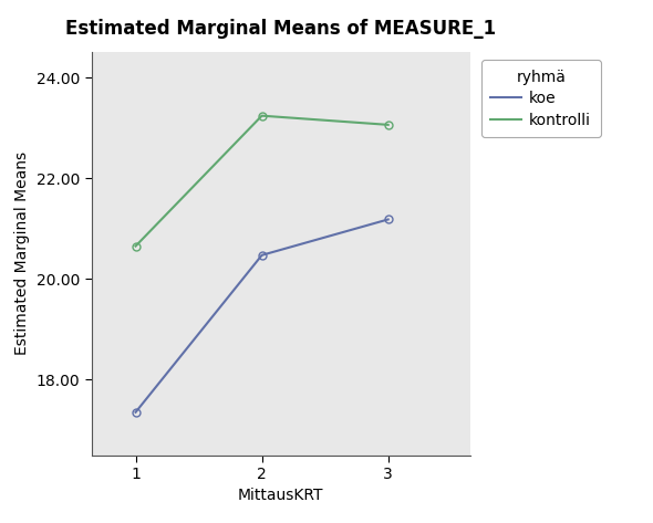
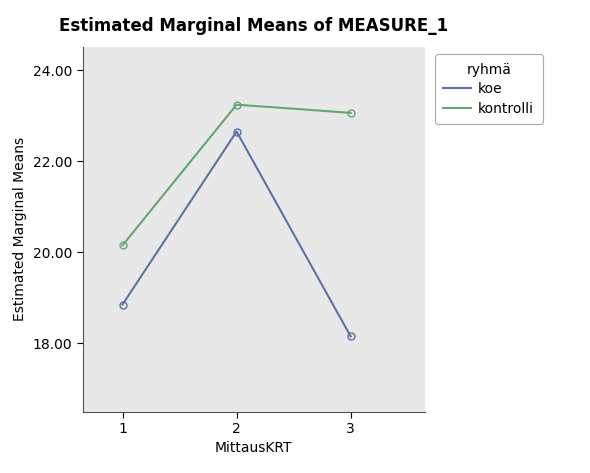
koe/1: 17.35 -> 18.85
kontrolli/1: 20.65 -> 20.15
koe/2: 20.47 -> 22.65
koe/3: 21.18 -> 18.15
